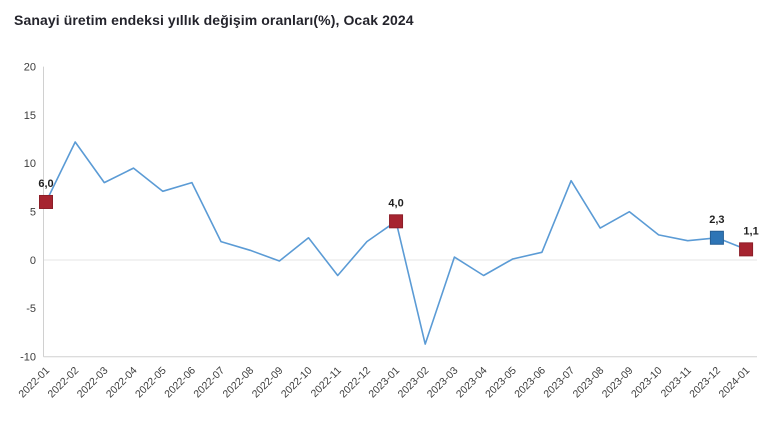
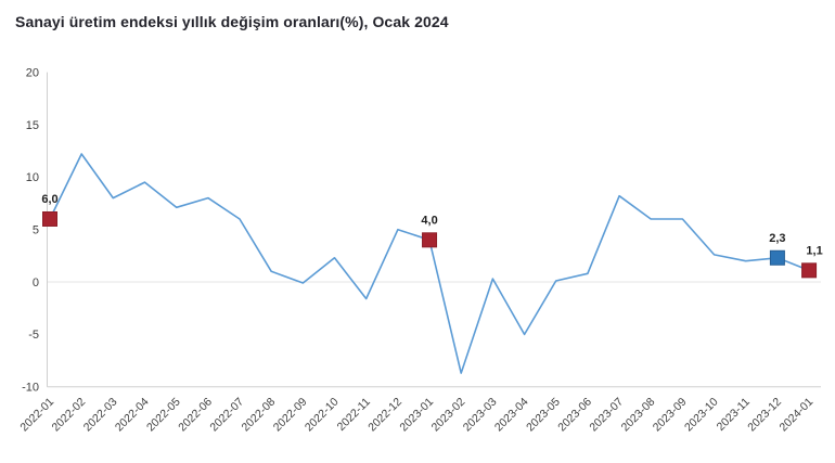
2022-07: 2 -> 6
2022-12: 2 -> 5
2023-04: -2 -> -5
2023-08: 3 -> 6
2023-09: 5 -> 6
